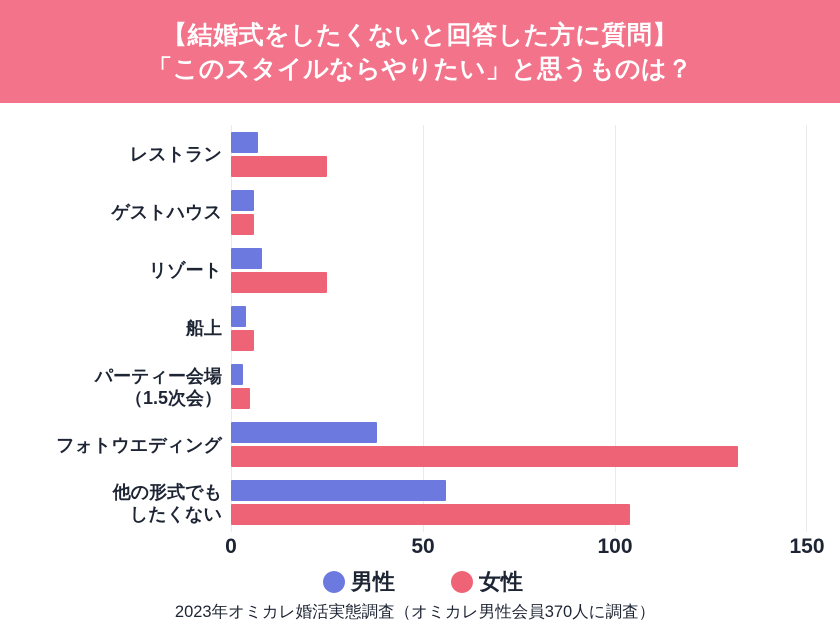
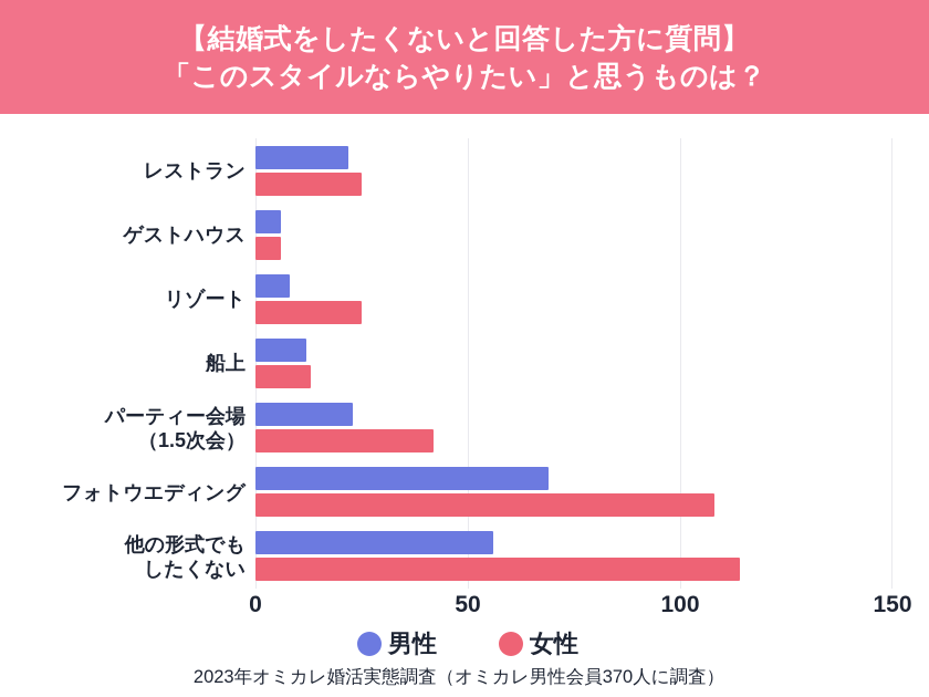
男性/レストラン: 7 -> 22
男性/船上: 4 -> 12
女性/船上: 6 -> 13
男性/パーティー会場 （1.5次会）: 3 -> 23
女性/パーティー会場 （1.5次会）: 5 -> 42
男性/フォトウエディング: 38 -> 69
女性/フォトウエディング: 132 -> 108
女性/他の形式でも したくない: 104 -> 114
